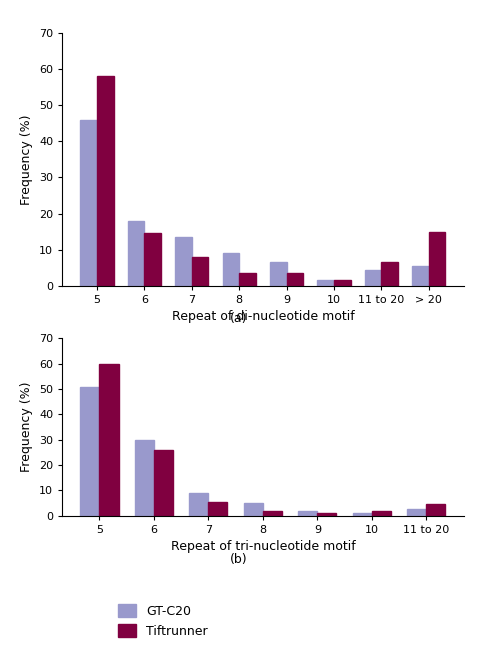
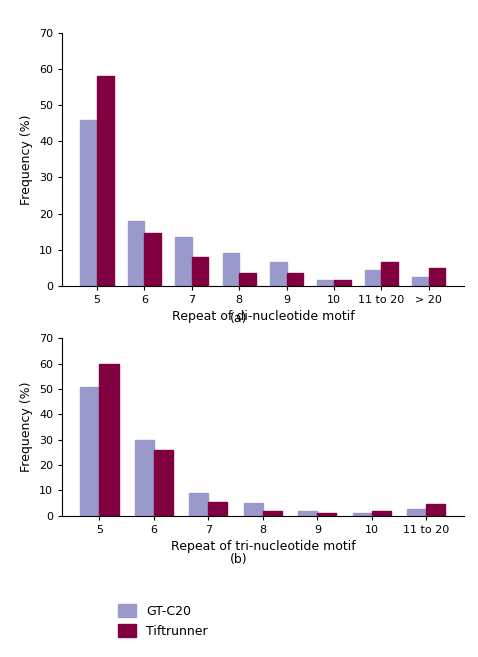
GT-C20/> 20: 5.5 -> 2.5
Tiftrunner/> 20: 15.0 -> 5.0
